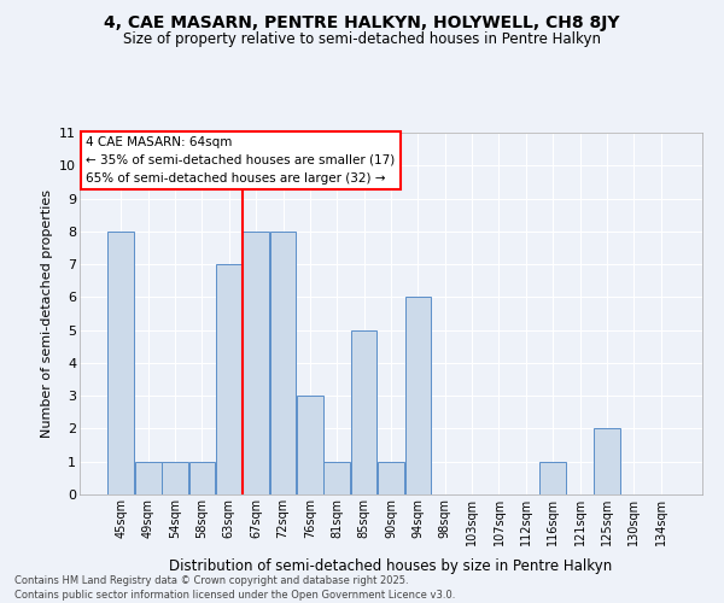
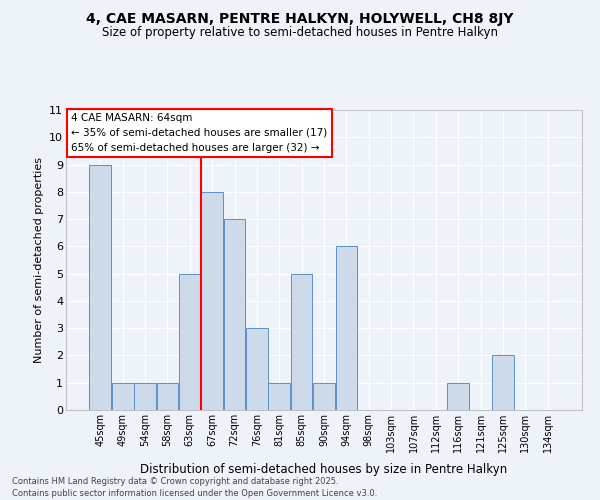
45sqm: 8 -> 9
63sqm: 7 -> 5
72sqm: 8 -> 7
